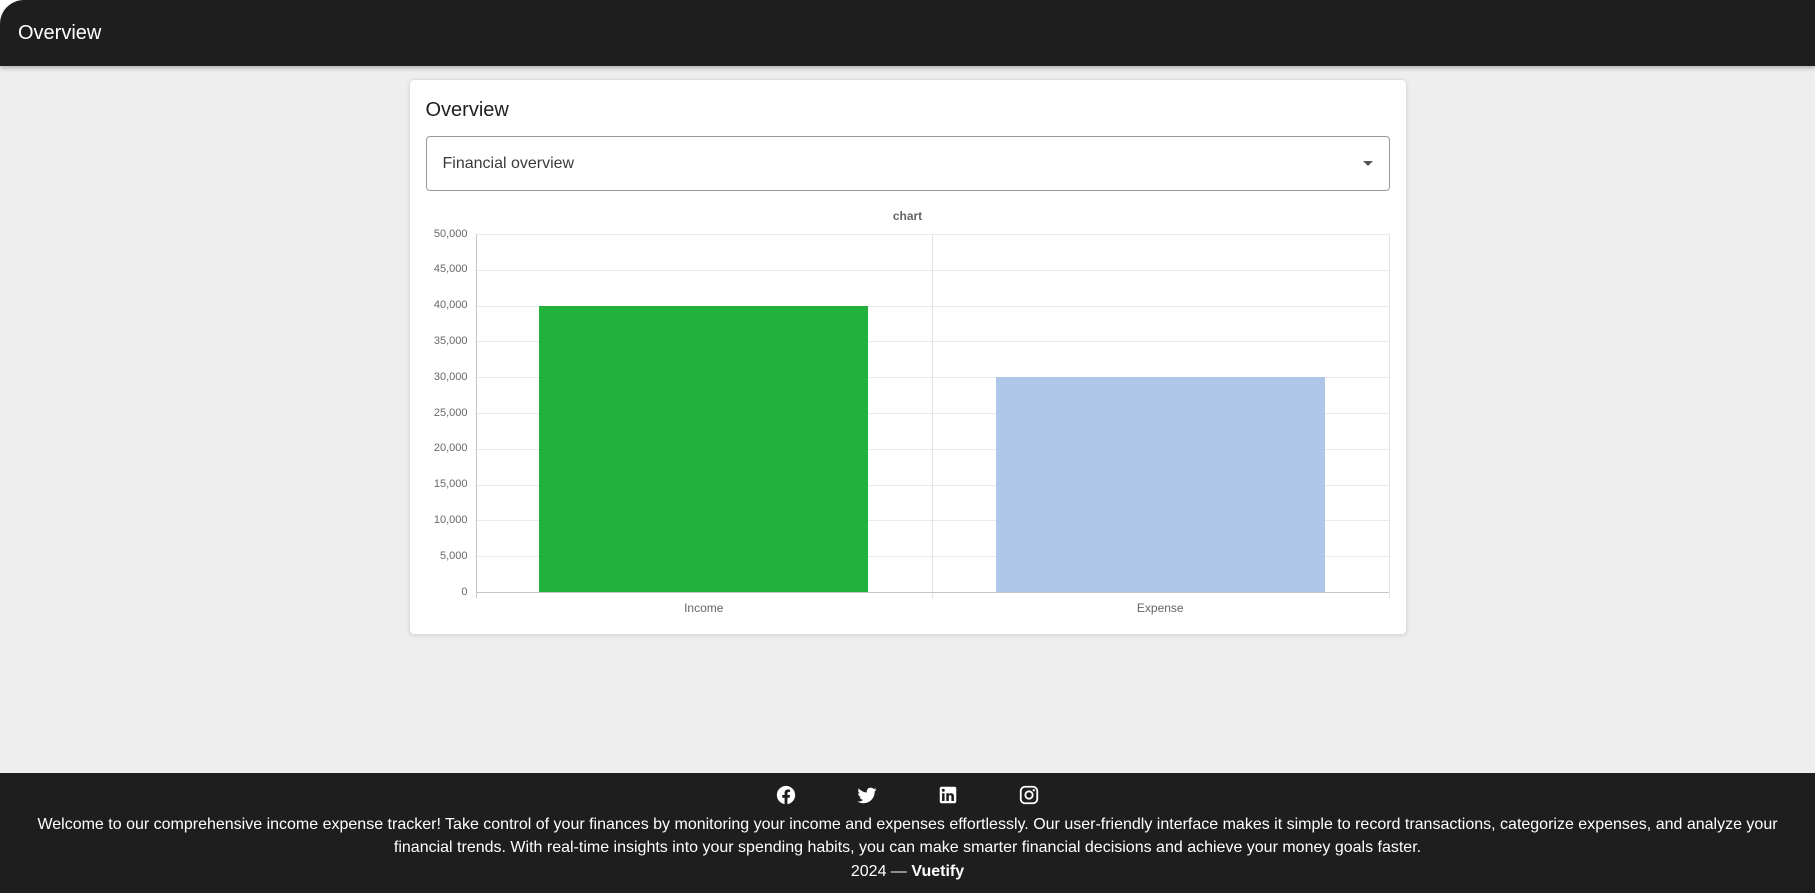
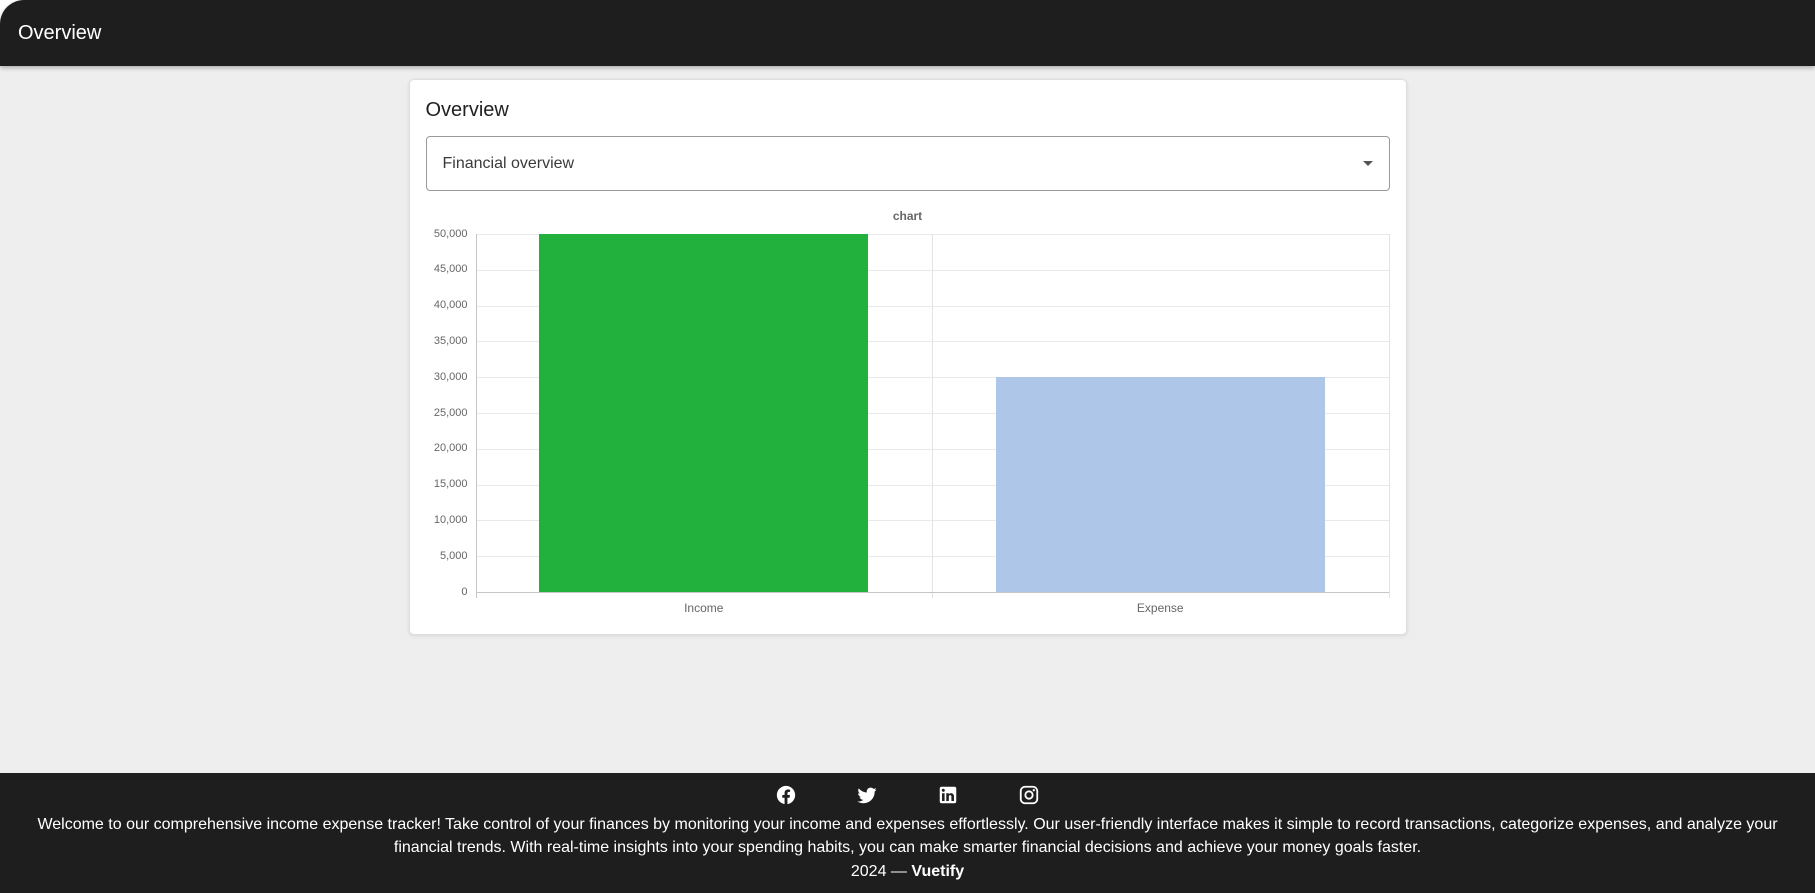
Income: 40000 -> 50000
